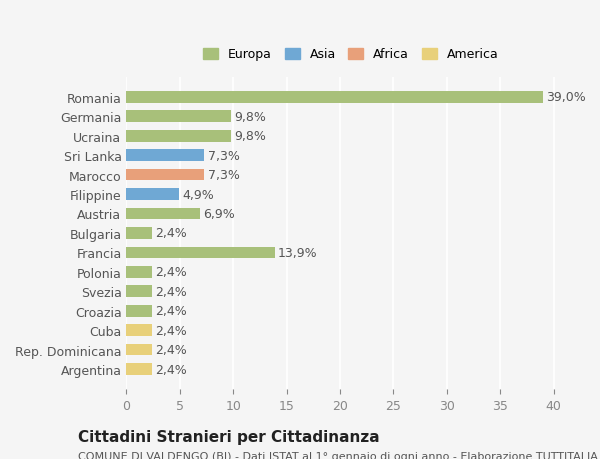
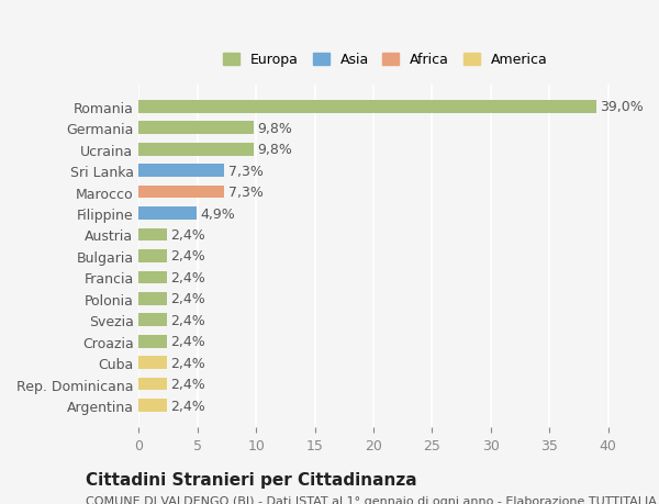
Austria: 6,9% -> 2,4%
Francia: 13,9% -> 2,4%
